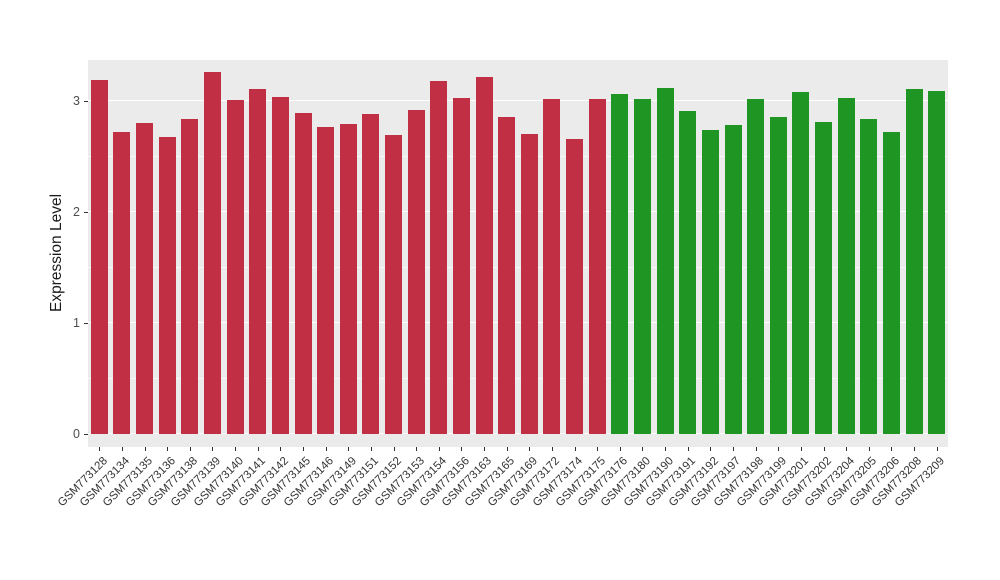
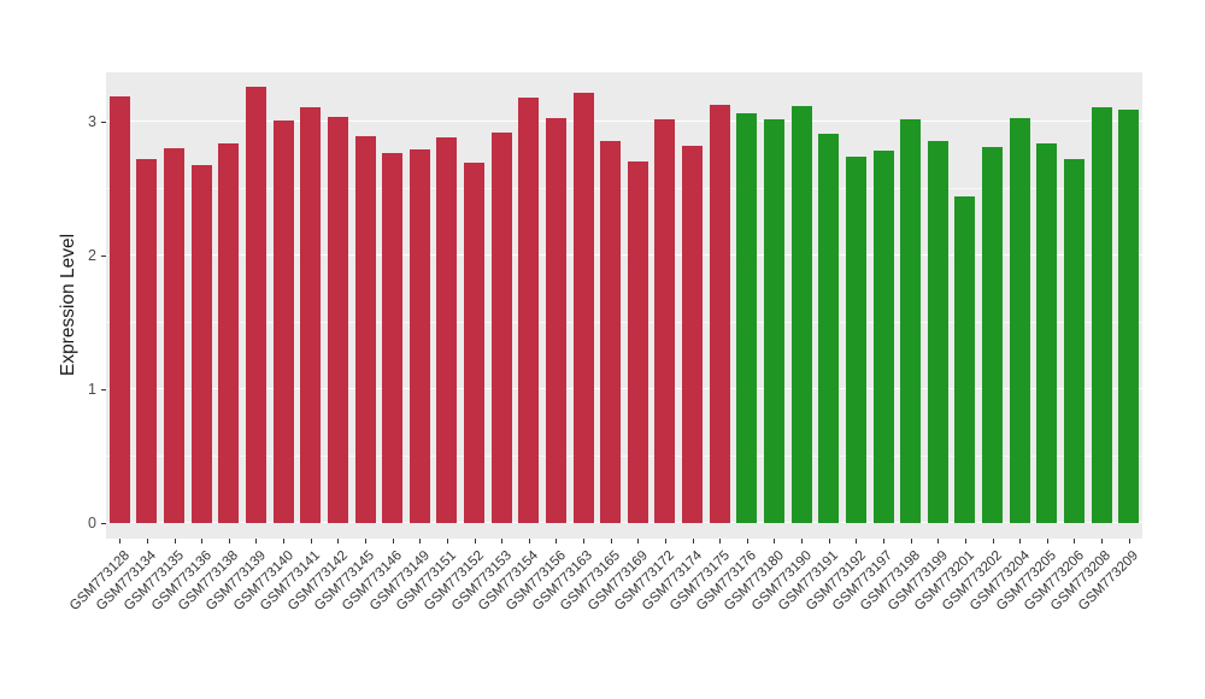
GSM773174: 2.66 -> 2.82
GSM773175: 3.02 -> 3.13
GSM773201: 3.08 -> 2.44
